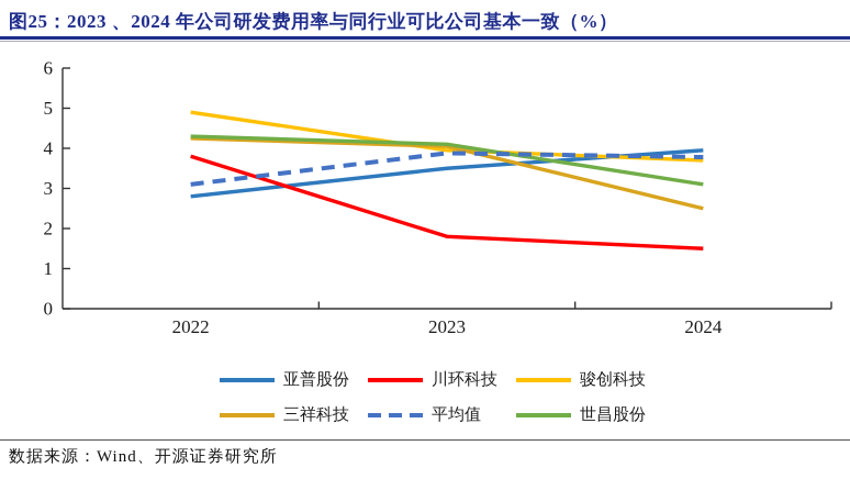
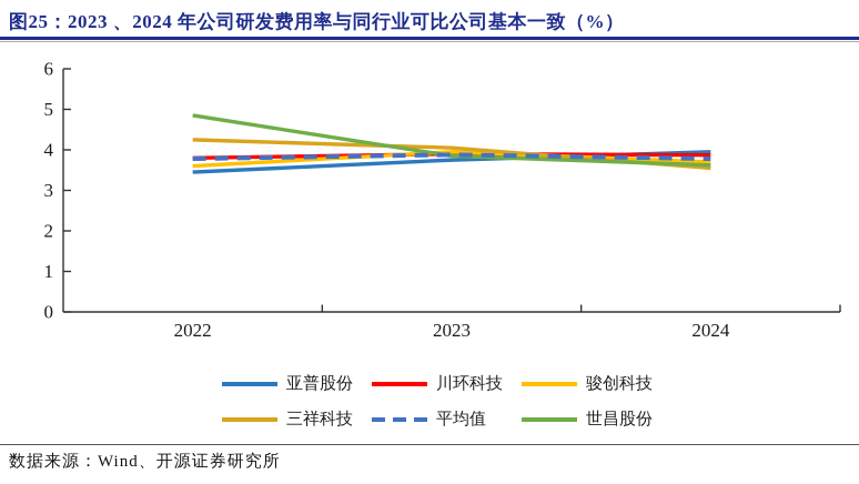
亚普股份/2022: 2.8 -> 3.5
骏创科技/2022: 4.9 -> 3.6
平均值/2022: 3.1 -> 3.8
世昌股份/2022: 4.3 -> 4.8
亚普股份/2023: 3.5 -> 3.8
川环科技/2023: 1.8 -> 3.9
世昌股份/2023: 4.1 -> 3.9
川环科技/2024: 1.5 -> 3.9
三祥科技/2024: 2.5 -> 3.5
世昌股份/2024: 3.1 -> 3.6
